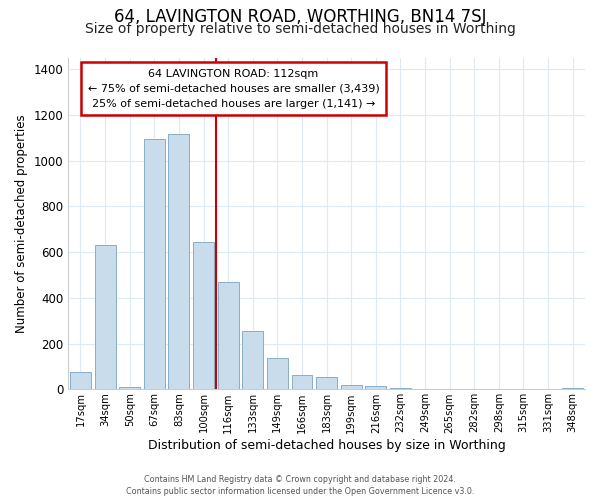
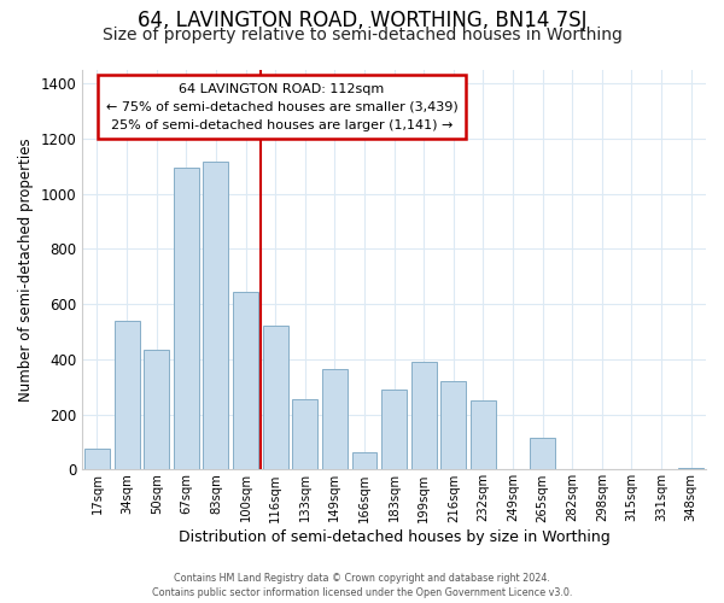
34sqm: 630 -> 540
50sqm: 10 -> 435
116sqm: 470 -> 520
149sqm: 138 -> 365
183sqm: 55 -> 290
199sqm: 20 -> 390
216sqm: 15 -> 320
232sqm: 5 -> 250
265sqm: 1 -> 115
